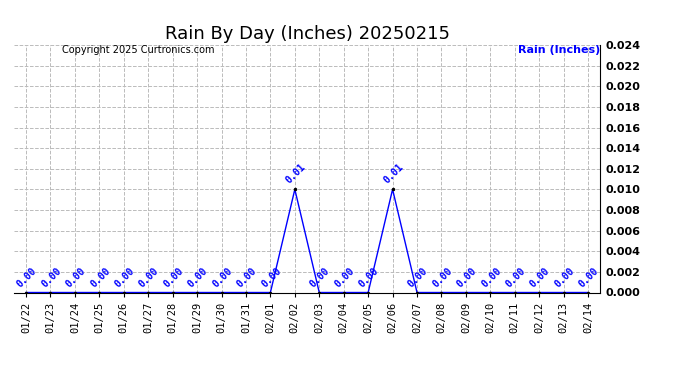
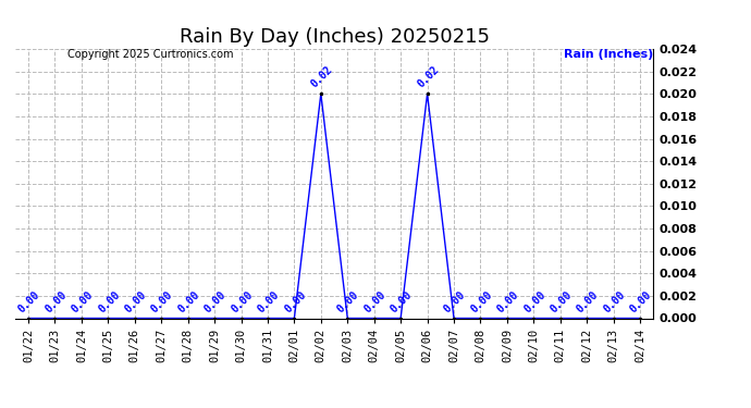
02/02: 0.01 -> 0.02
02/06: 0.01 -> 0.02
